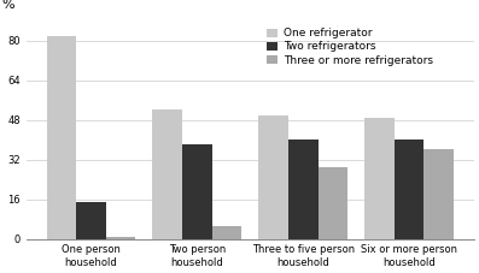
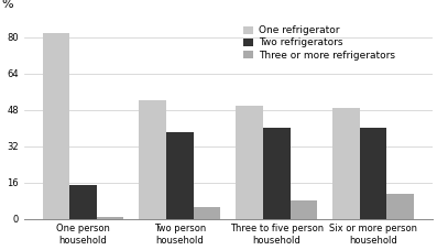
Three or more refrigerators/Three to five person household: 29 -> 8
Three or more refrigerators/Six or more person household: 36 -> 11
